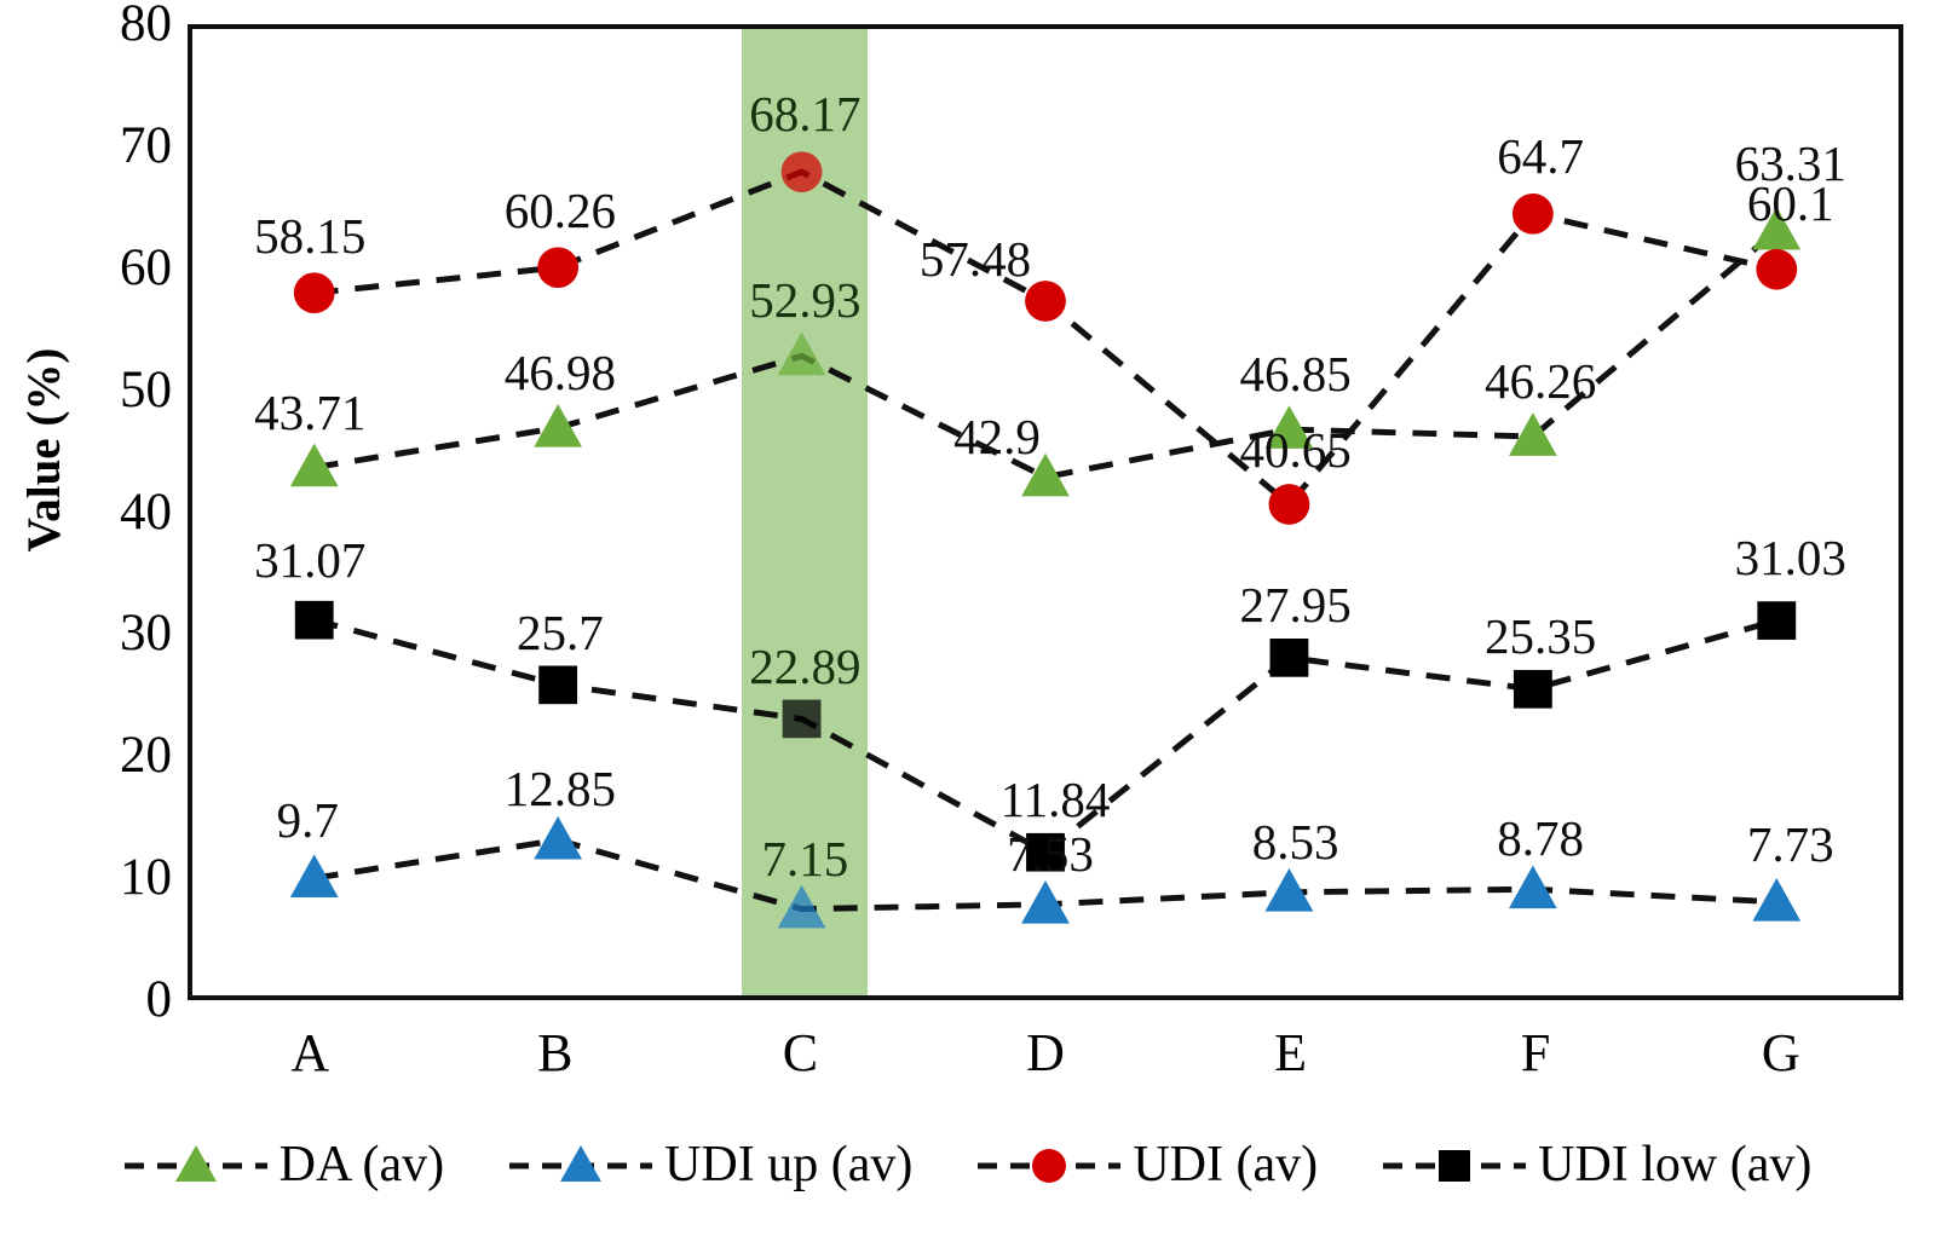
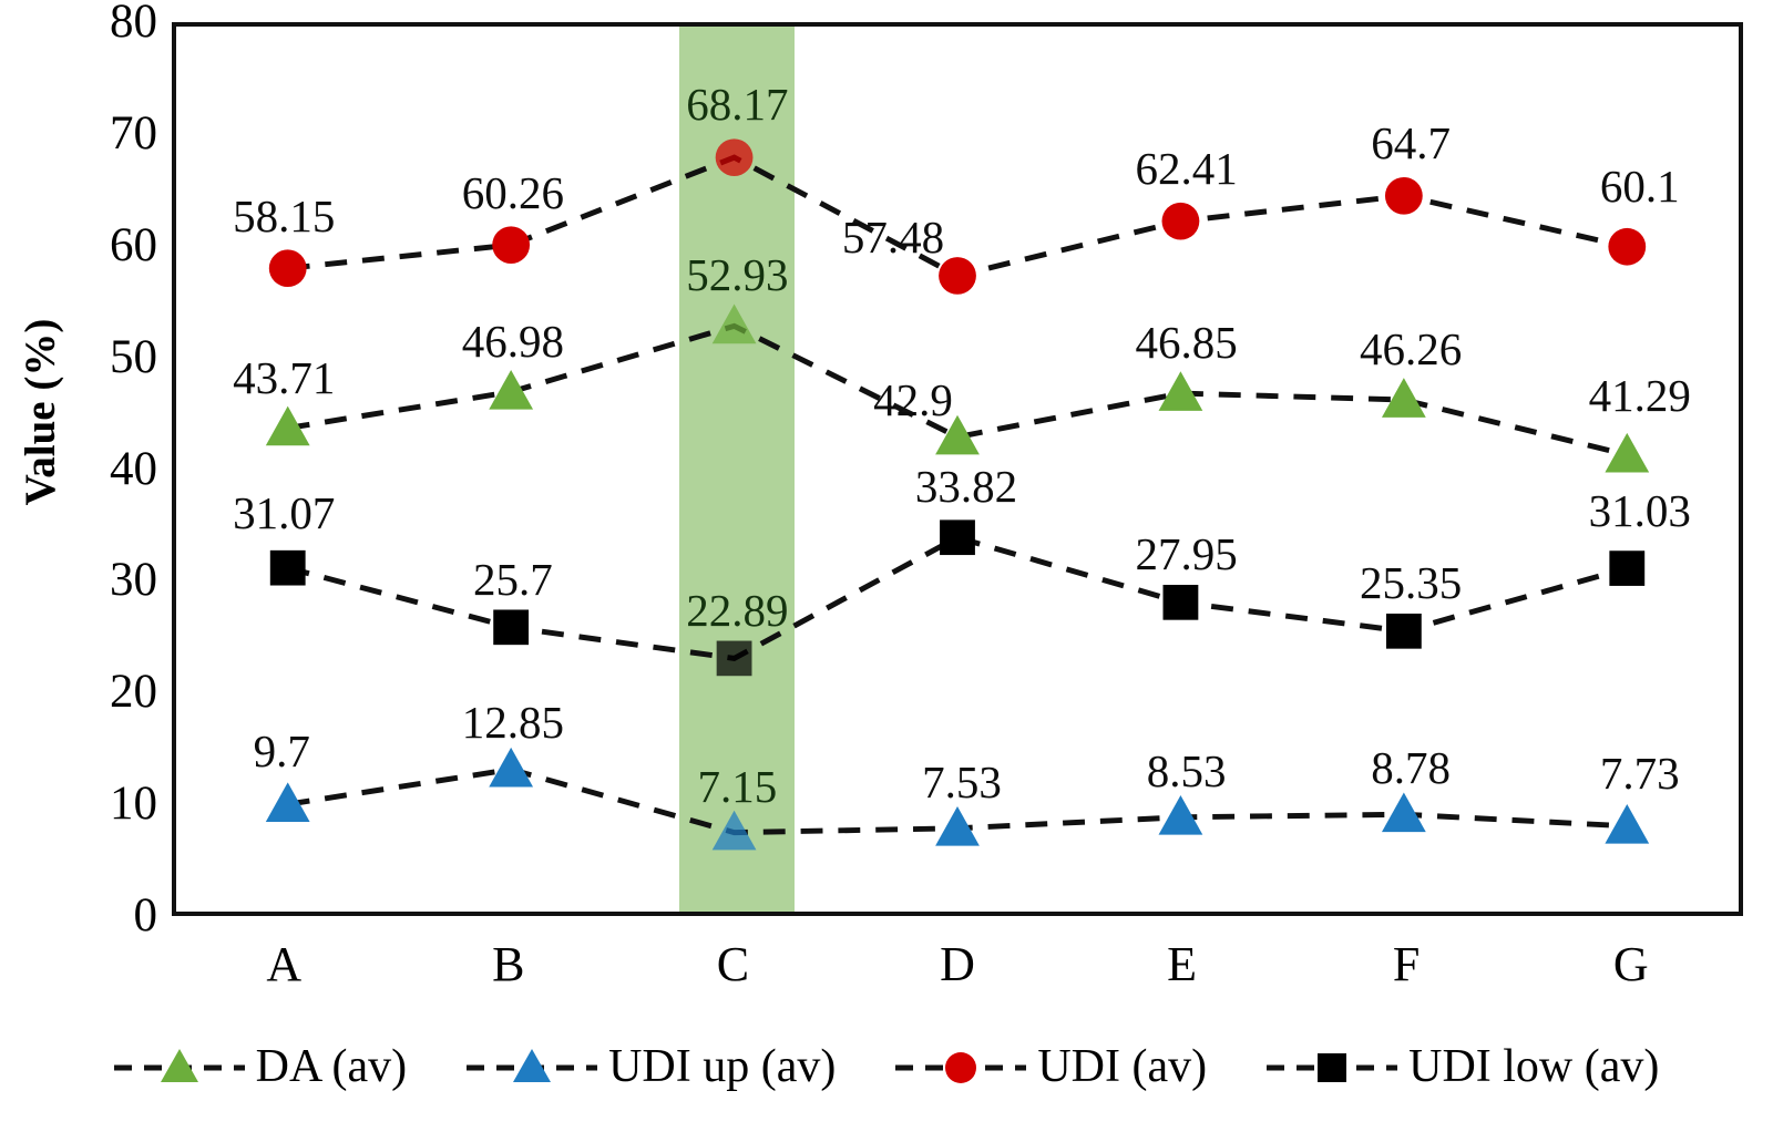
UDI low (av)/D: 11.84 -> 33.82
UDI (av)/E: 40.65 -> 62.41
DA (av)/G: 63.31 -> 41.29
